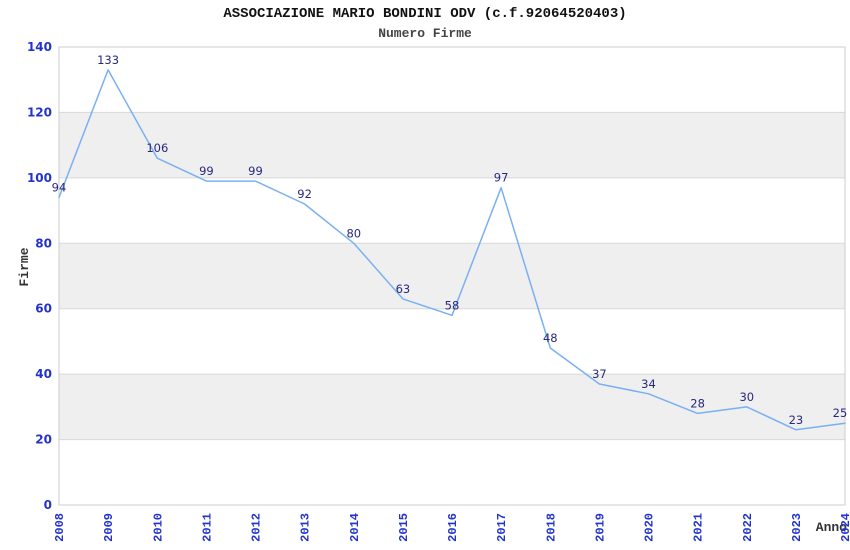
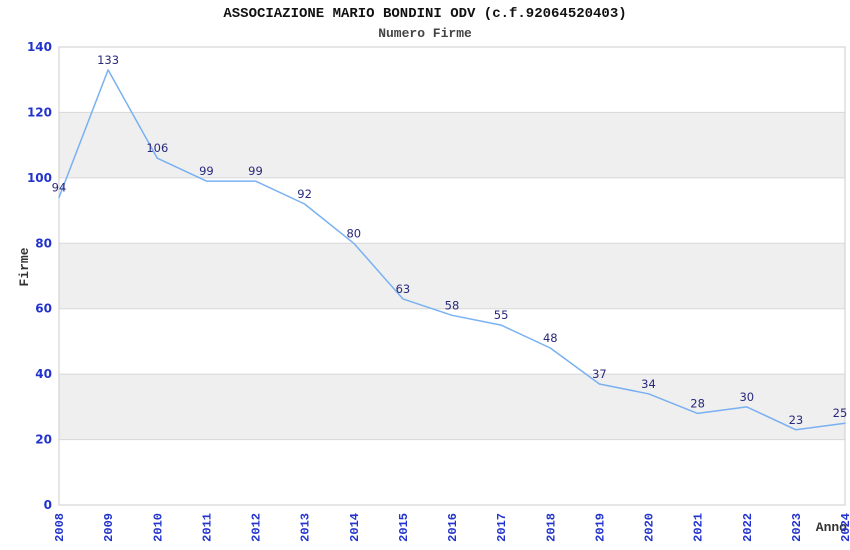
2017: 97 -> 55
